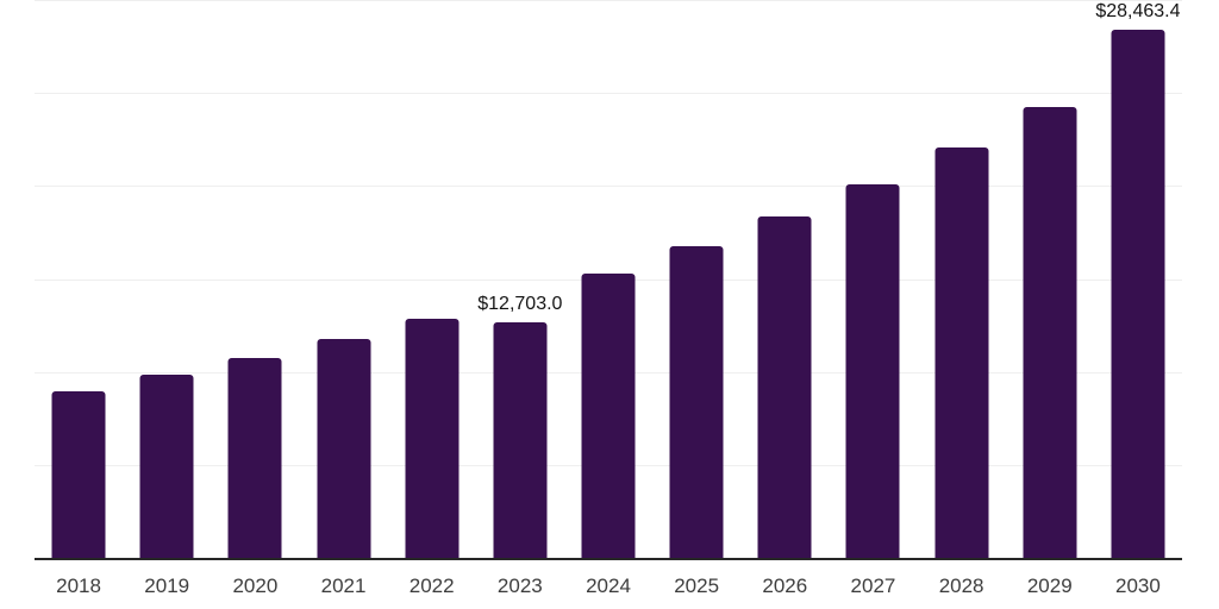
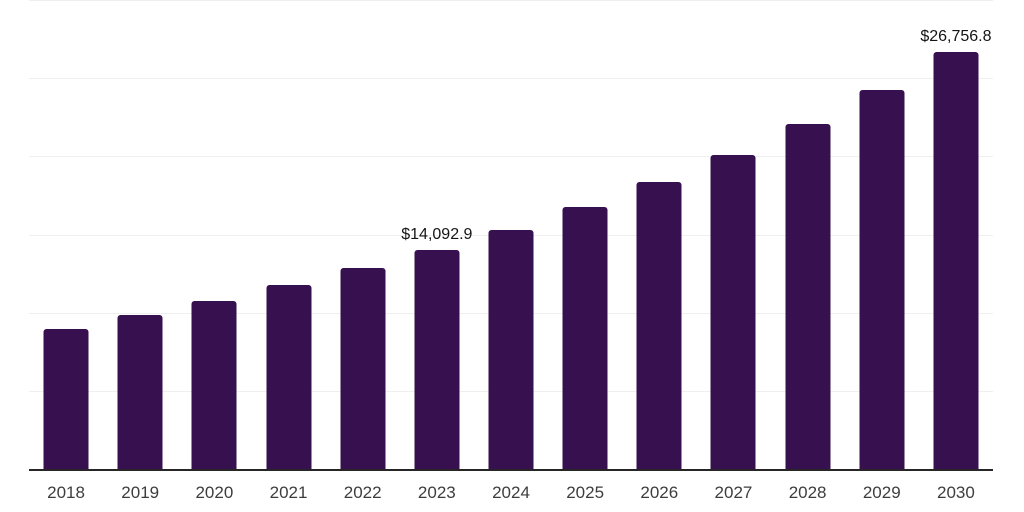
2023: $12,703.0 -> $14,092.9
2030: $28,463.4 -> $26,756.8
